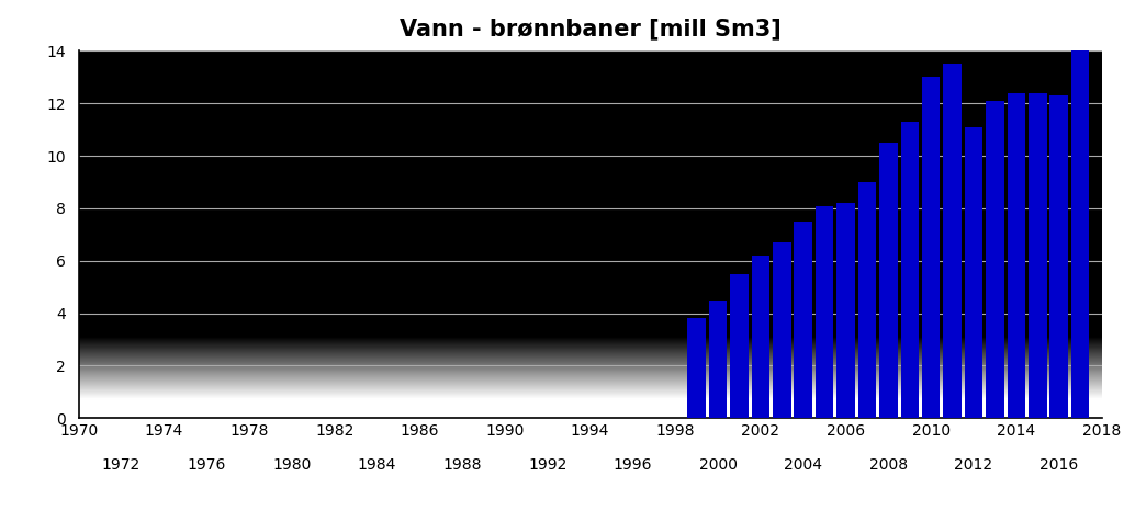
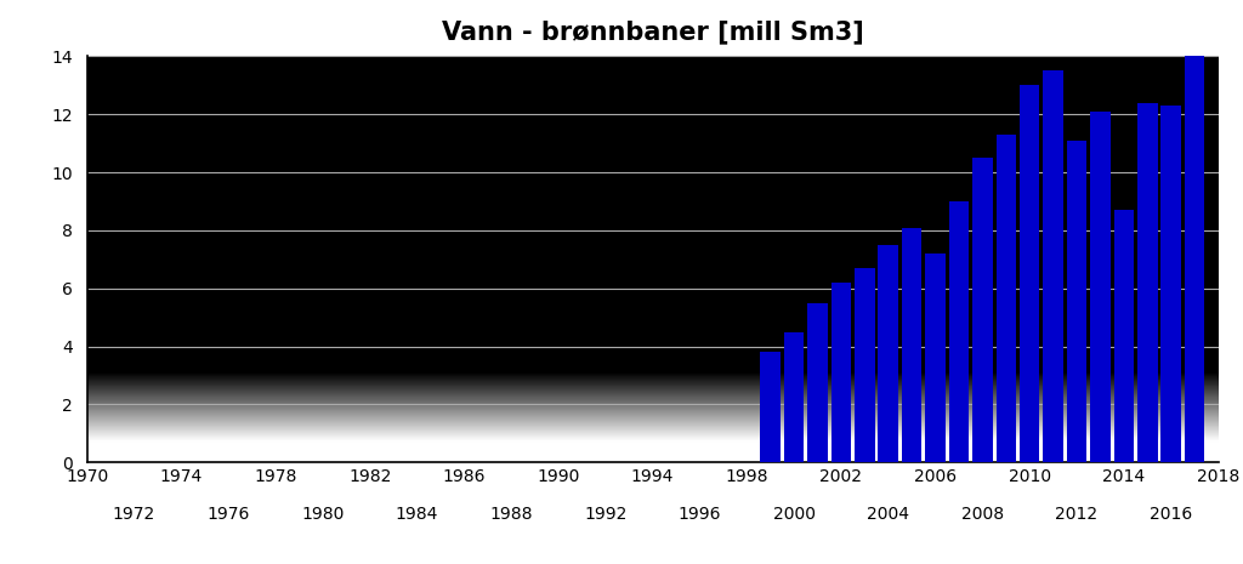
2006: 8.2 -> 7.2
2014: 12.4 -> 8.7
